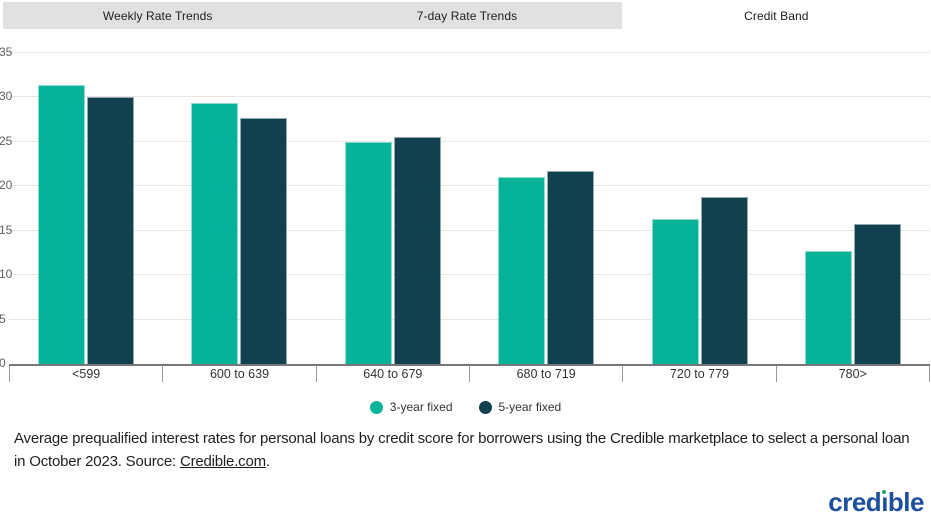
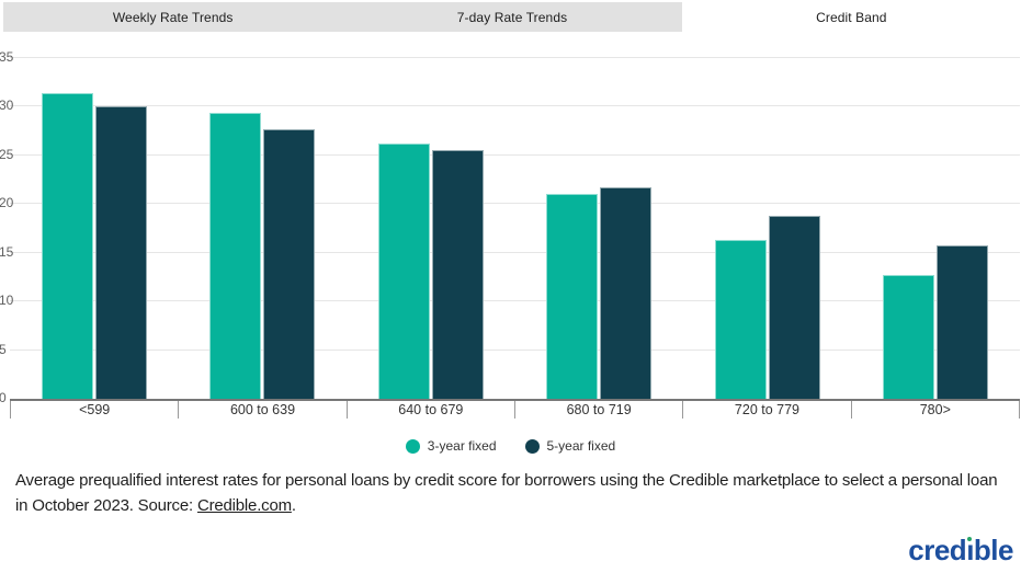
3-year fixed/640 to 679: 25 -> 26
